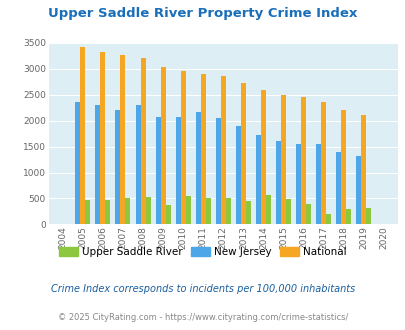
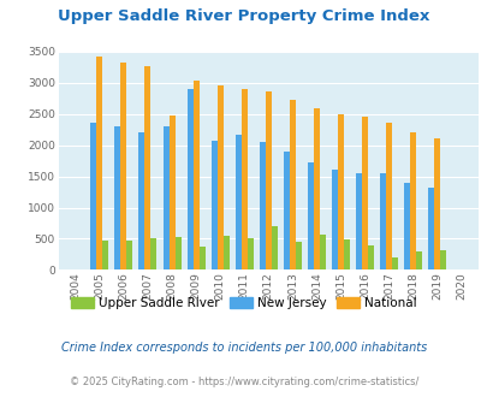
National/2008: 3210 -> 2480
New Jersey/2009: 2080 -> 2900
Upper Saddle River/2012: 510 -> 700
